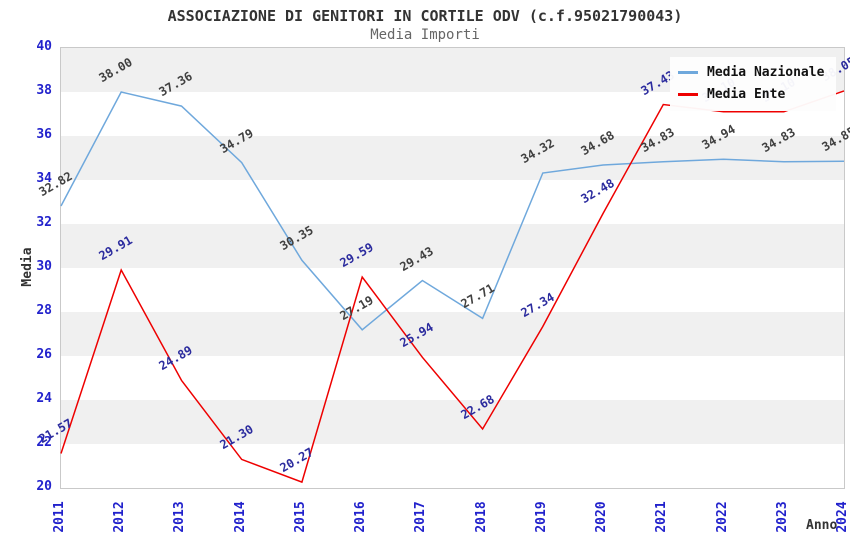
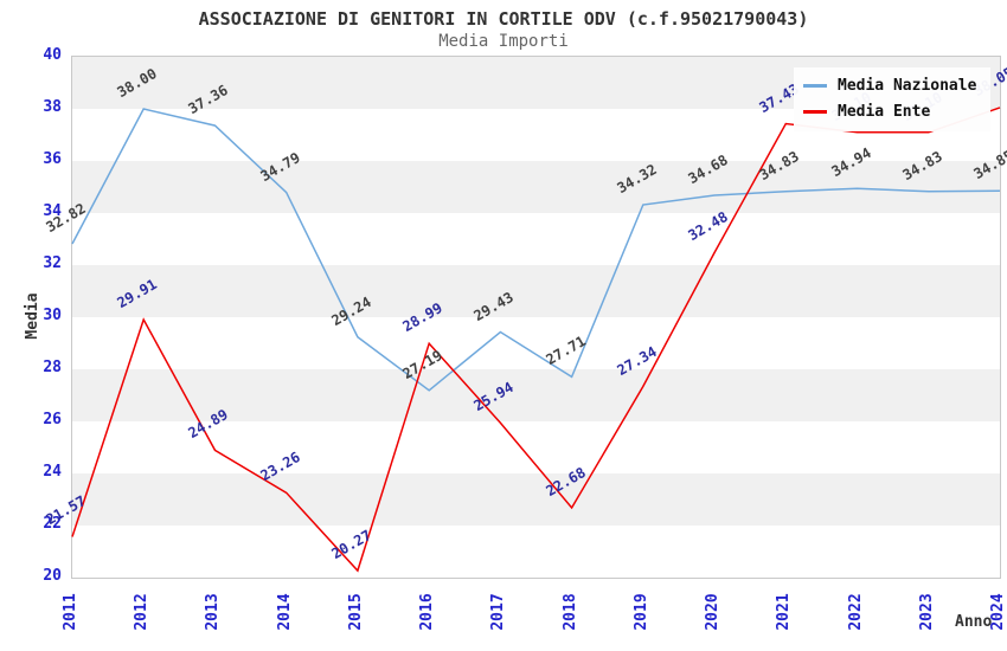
Media Ente/2014: 21.30 -> 23.26
Media Nazionale/2015: 30.35 -> 29.24
Media Ente/2016: 29.59 -> 28.99
